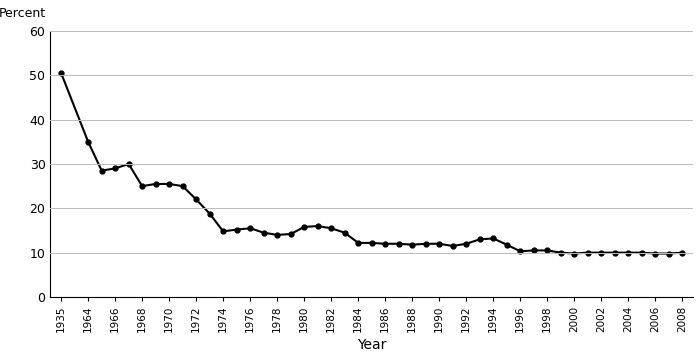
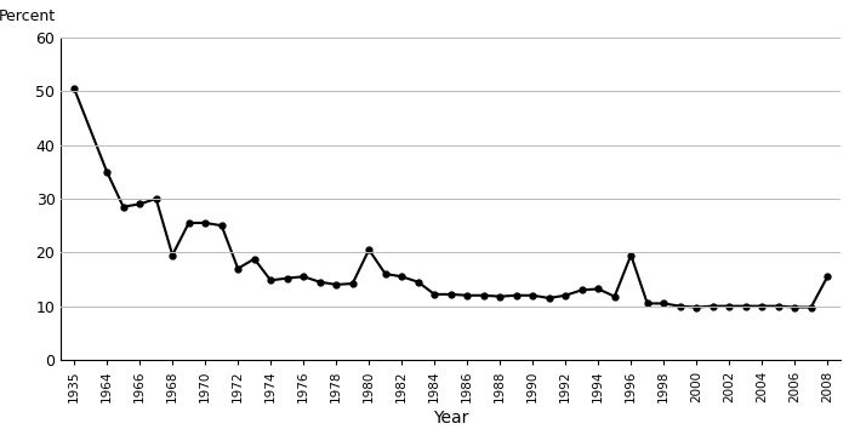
1968: 25.0 -> 19.5
1972: 22.0 -> 17.0
1980: 15.8 -> 20.5
1996: 10.3 -> 19.5
2008: 10.0 -> 15.5
